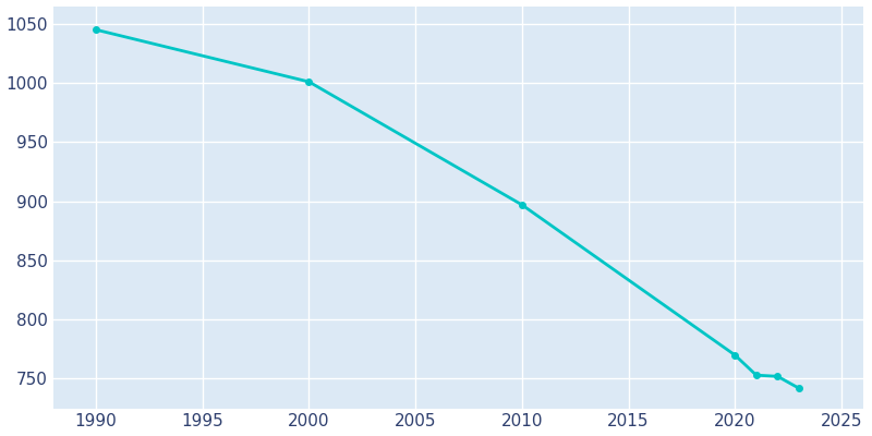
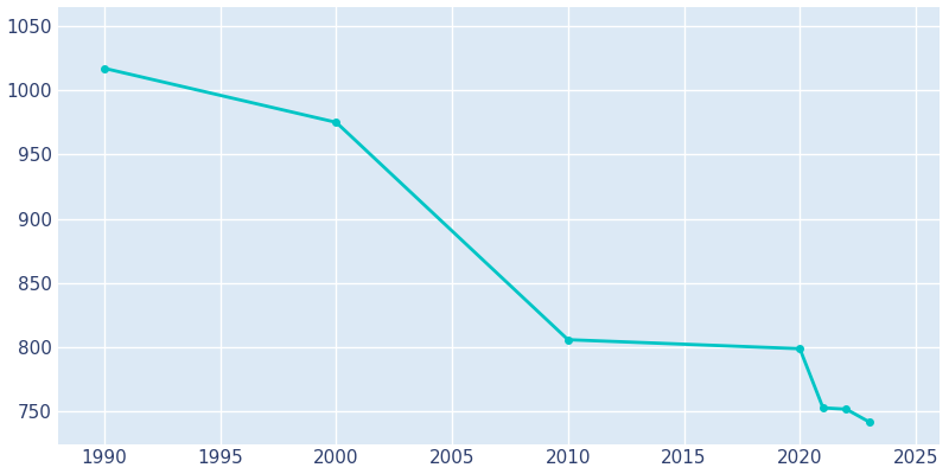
1990: 1045 -> 1017
2000: 1001 -> 975
2010: 897 -> 806
2020: 770 -> 799
